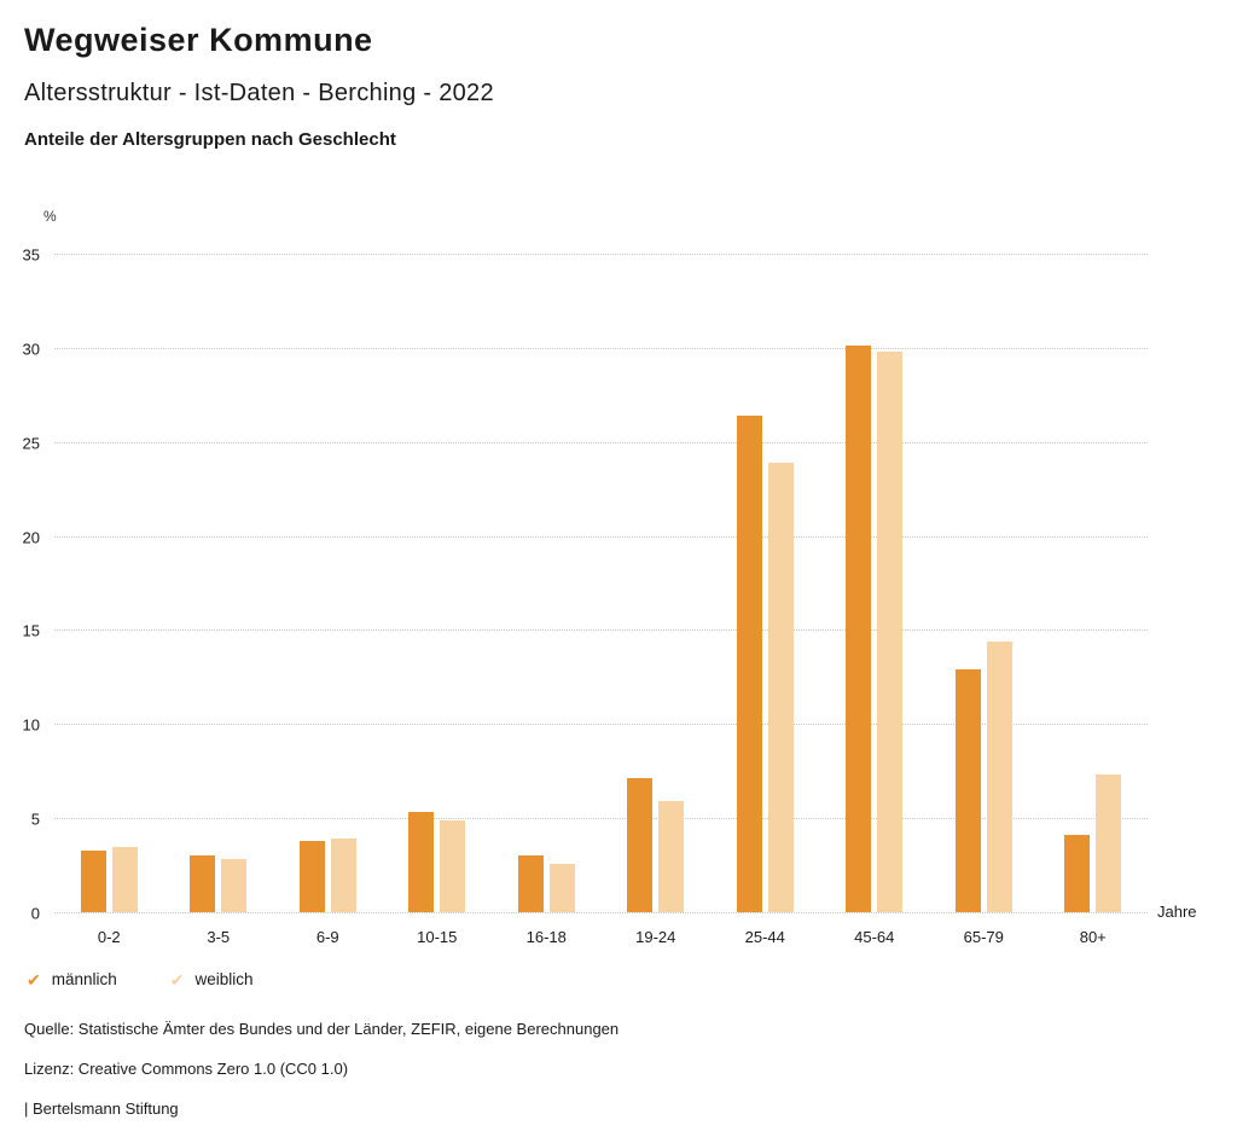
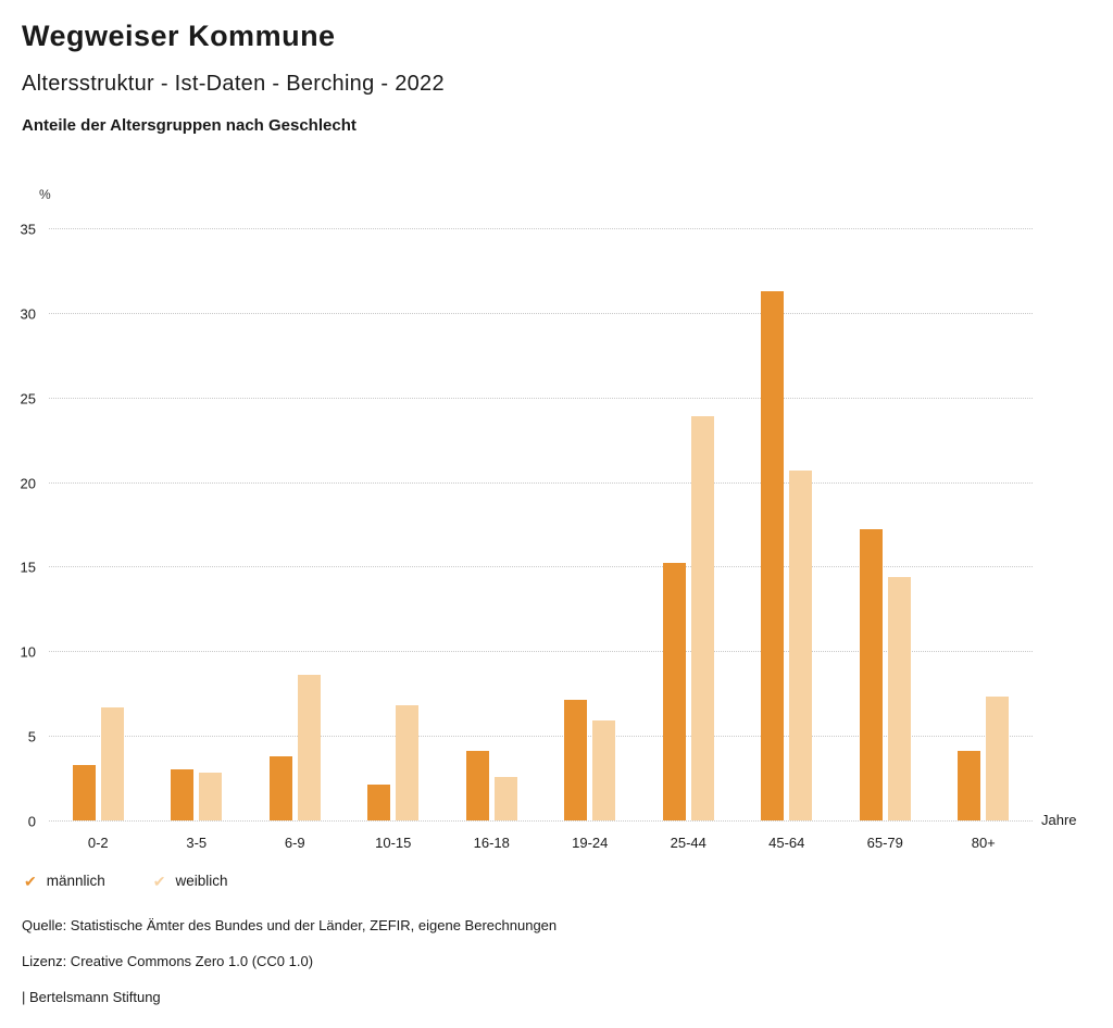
weiblich/0-2: 3.5 -> 6.7
weiblich/6-9: 3.9 -> 8.6
männlich/10-15: 5.3 -> 2.1
weiblich/10-15: 4.9 -> 6.8
männlich/16-18: 3.0 -> 4.1
männlich/25-44: 26.4 -> 15.2
männlich/45-64: 30.1 -> 31.3
weiblich/45-64: 29.8 -> 20.7
männlich/65-79: 12.9 -> 17.2
